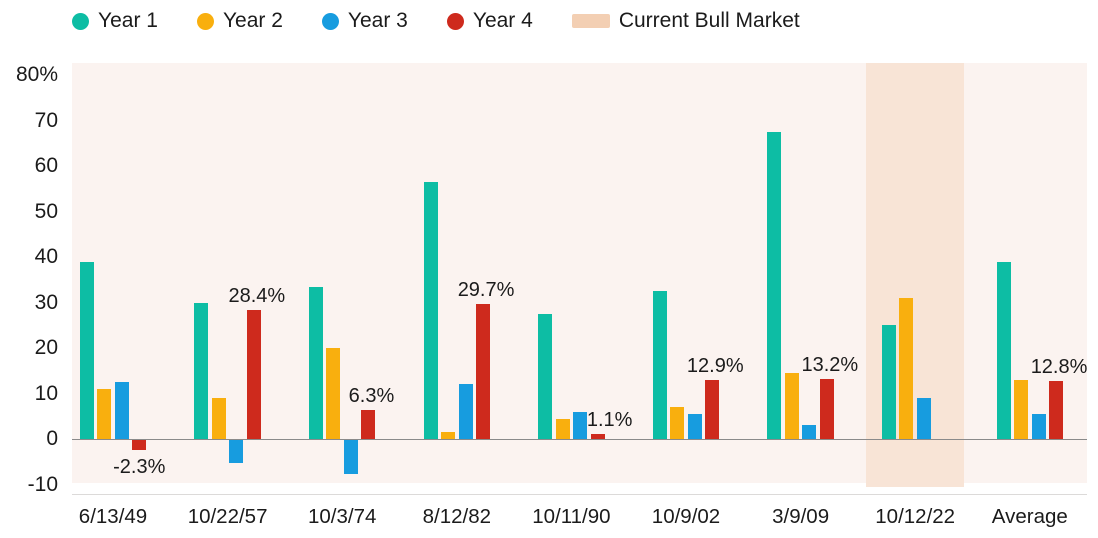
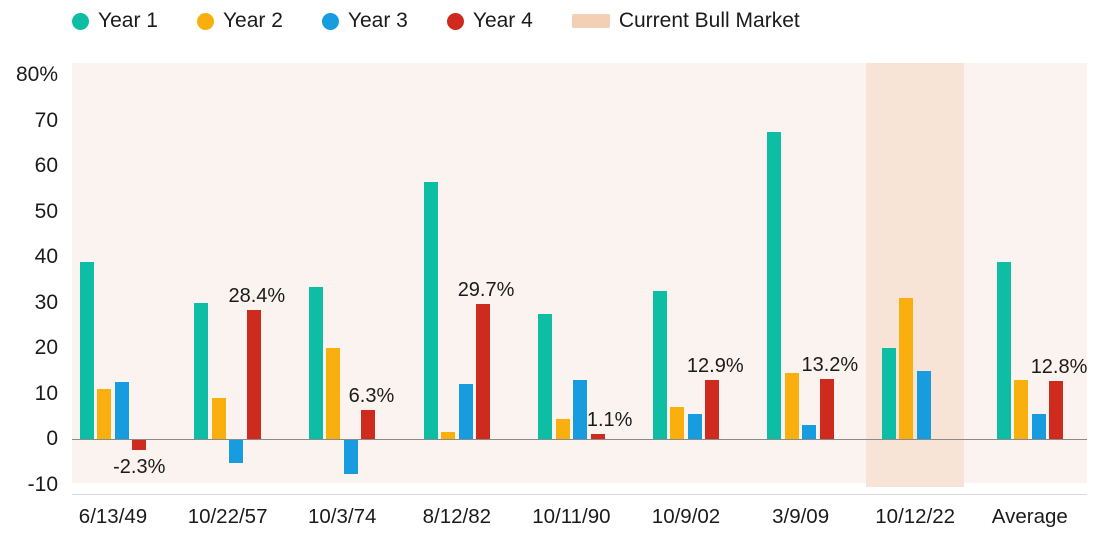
Year 3/10/11/90: 6% -> 13%
Year 1/10/12/22: 25% -> 20%
Year 3/10/12/22: 9% -> 15%
